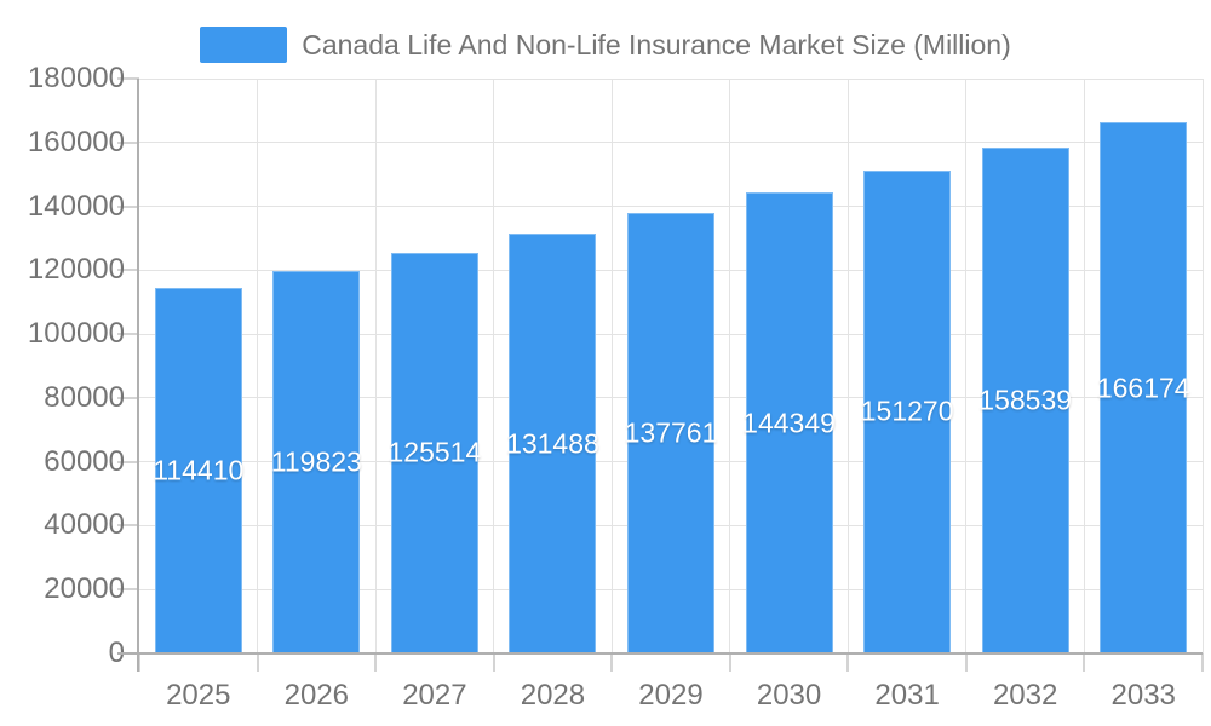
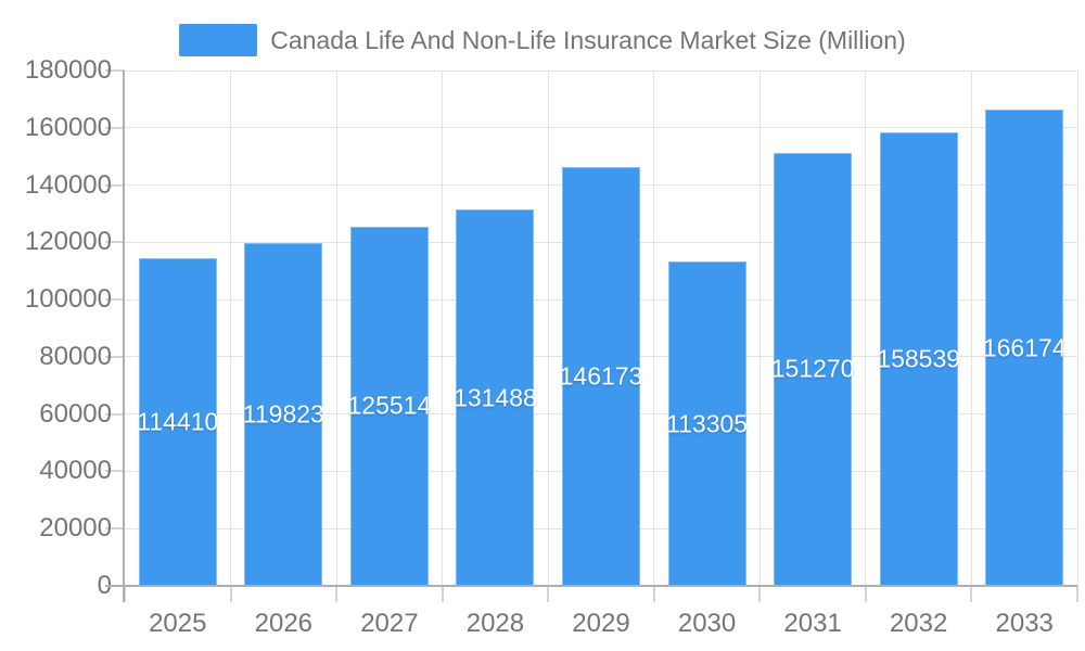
2029: 137761 -> 146173
2030: 144349 -> 113305
